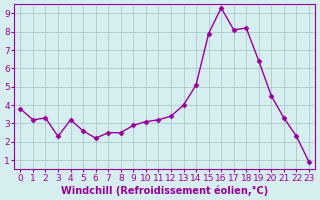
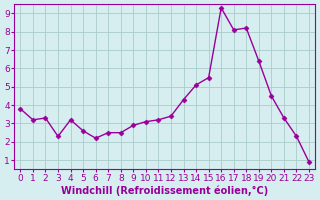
13: 4.0 -> 4.3
15: 7.9 -> 5.5
